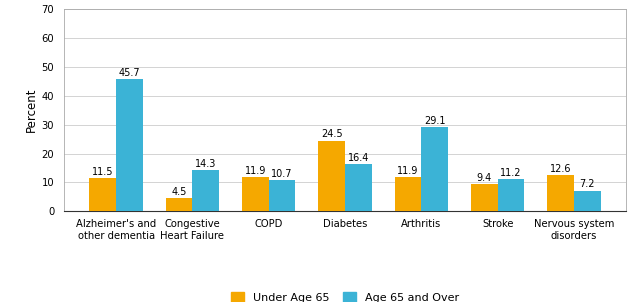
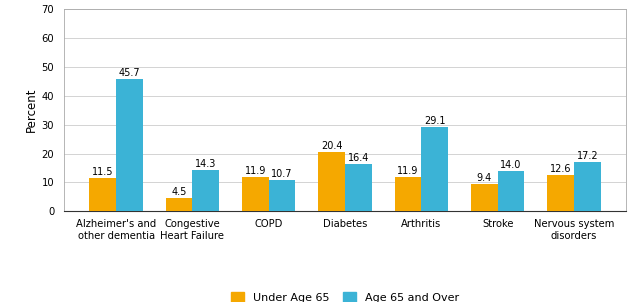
Under Age 65/Diabetes: 24.5 -> 20.4
Age 65 and Over/Stroke: 11.2 -> 14.0
Age 65 and Over/Nervous system disorders: 7.2 -> 17.2
